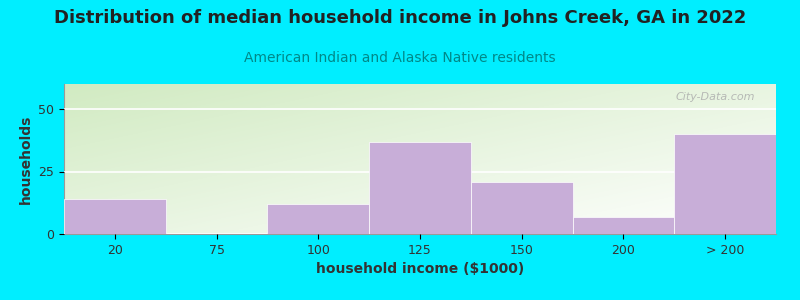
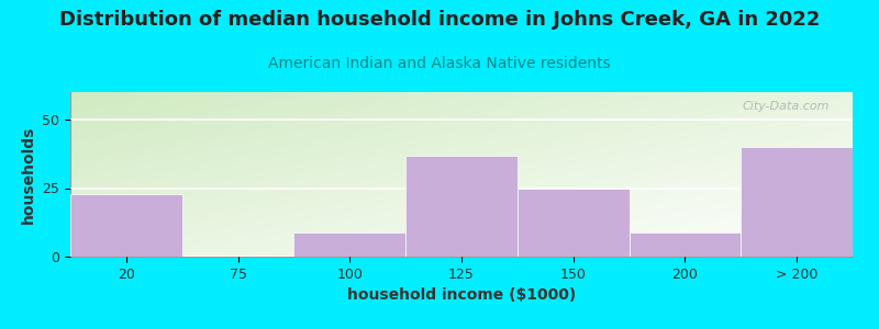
20: 14 -> 23
100: 12 -> 9
150: 21 -> 25
200: 7 -> 9
